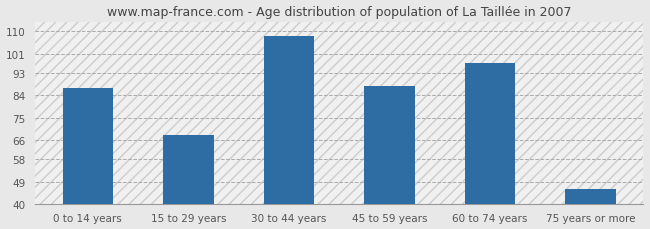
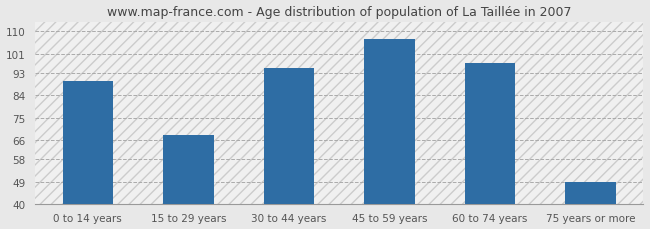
0 to 14 years: 87 -> 90
30 to 44 years: 108 -> 95
45 to 59 years: 88 -> 107
75 years or more: 46 -> 49
